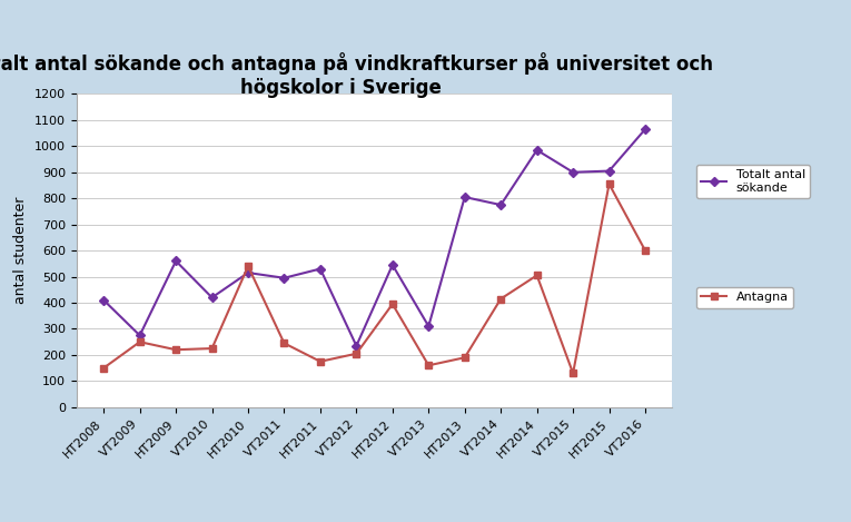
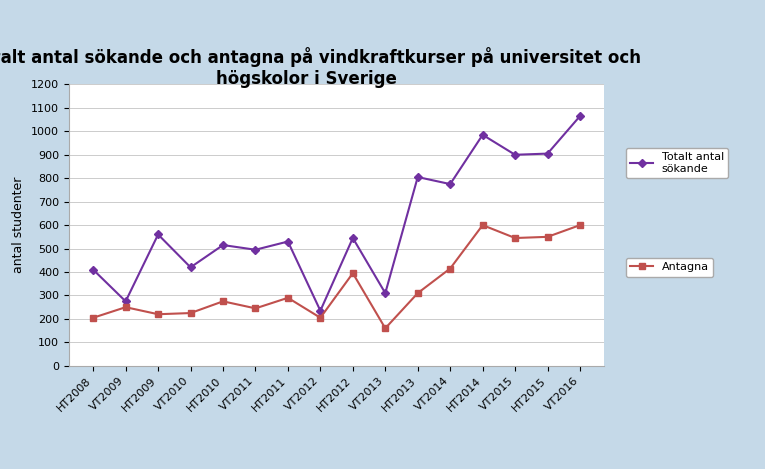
Antagna/HT2008: 150 -> 205
Antagna/HT2010: 540 -> 275
Antagna/HT2011: 175 -> 290
Antagna/HT2013: 190 -> 310
Antagna/HT2014: 505 -> 600
Antagna/VT2015: 130 -> 545
Antagna/HT2015: 855 -> 550
